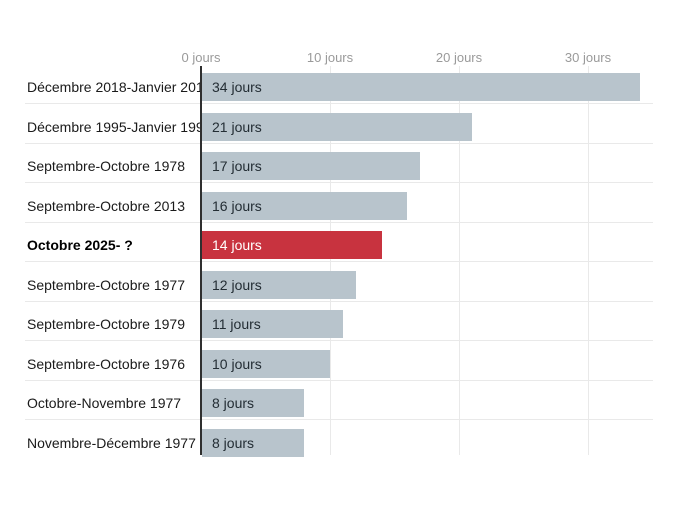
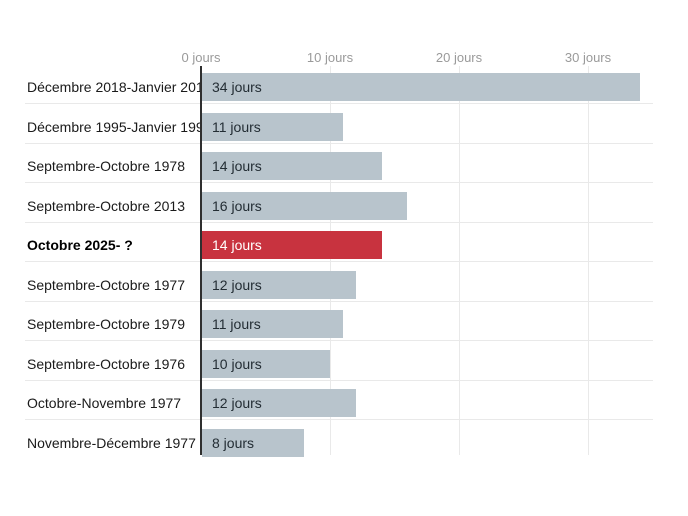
Décembre 1995-Janvier 1996: 21 -> 11
Septembre-Octobre 1978: 17 -> 14
Octobre-Novembre 1977: 8 -> 12
